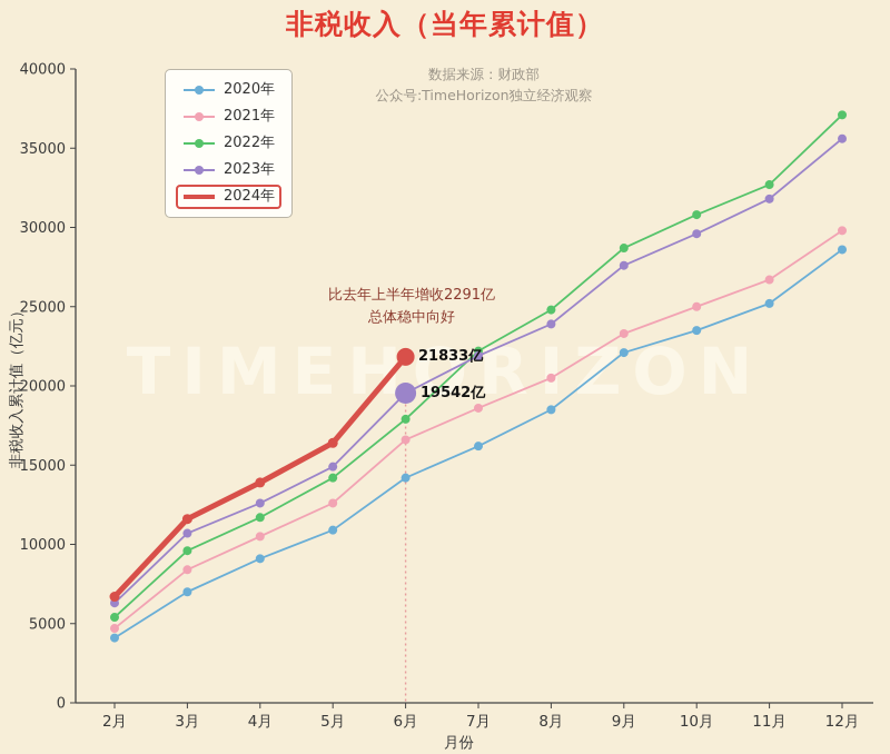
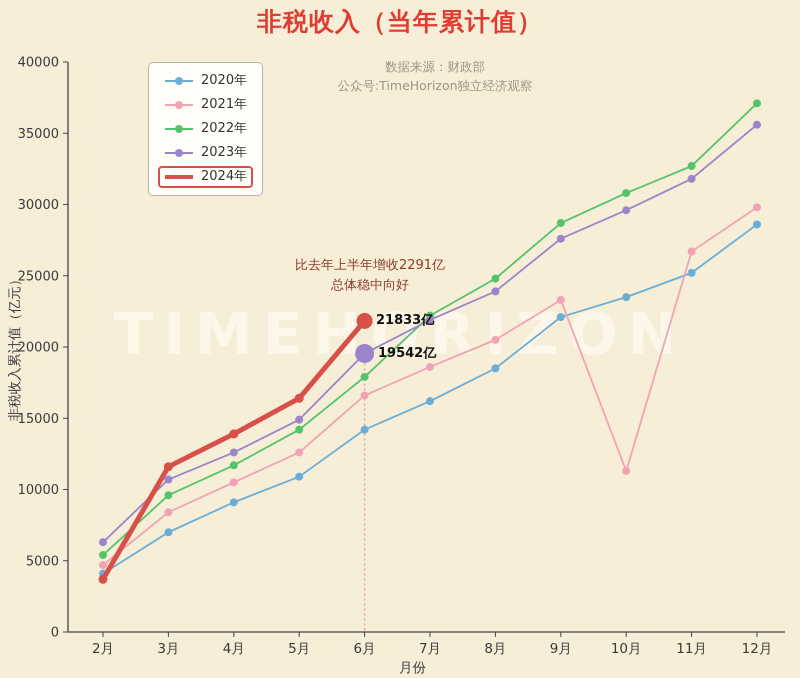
2024年/2月: 6700 -> 3700
2021年/10月: 25000 -> 11300
